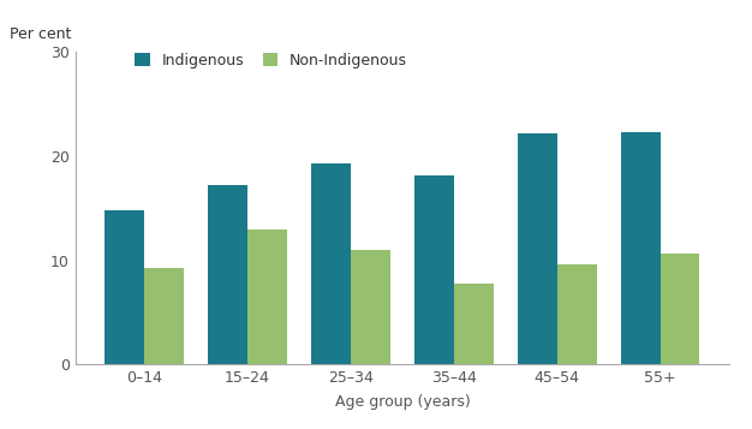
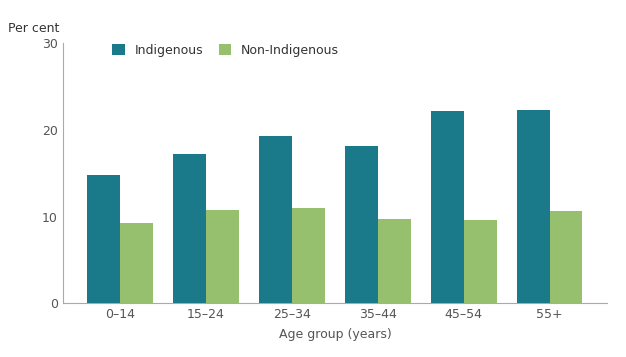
Non-Indigenous/15–24: 13.0 -> 10.8
Non-Indigenous/35–44: 7.8 -> 9.7
